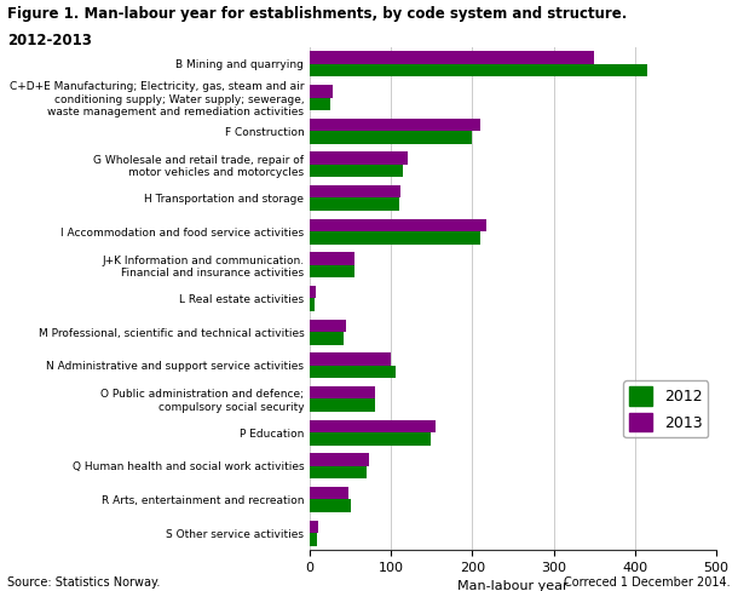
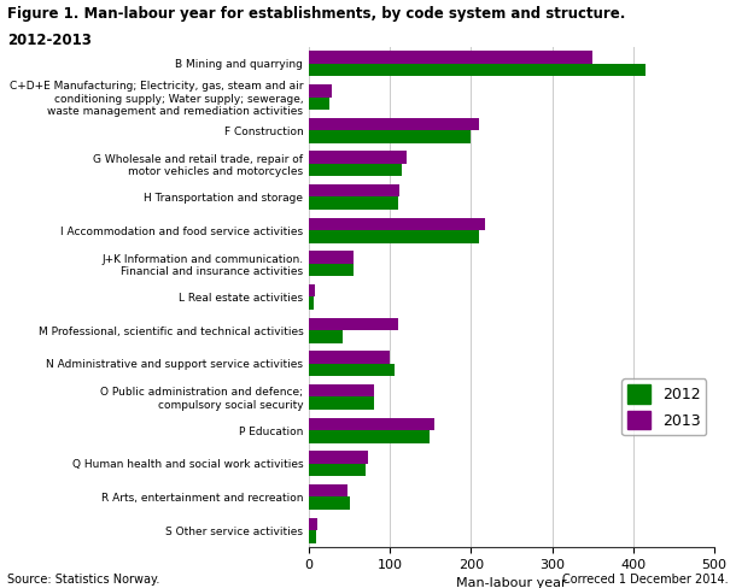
2013/M Professional, scientific and technical activities: 45 -> 110
